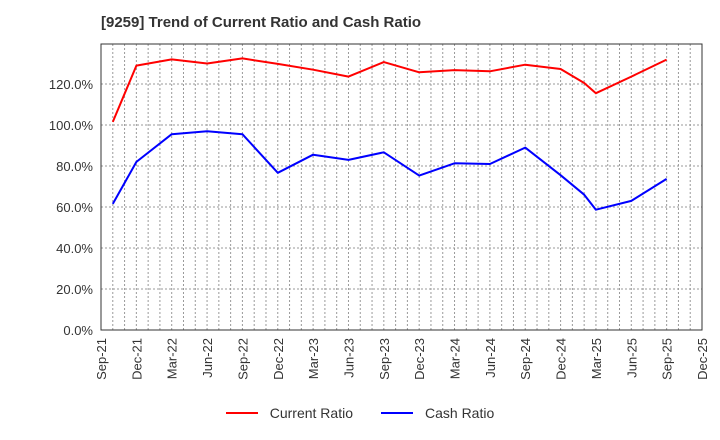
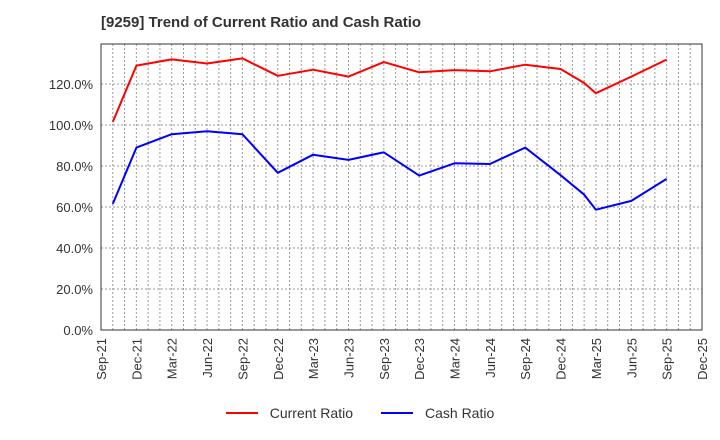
Cash Ratio/Dec-21: 82% -> 89%
Current Ratio/Dec-22: 130% -> 124%
